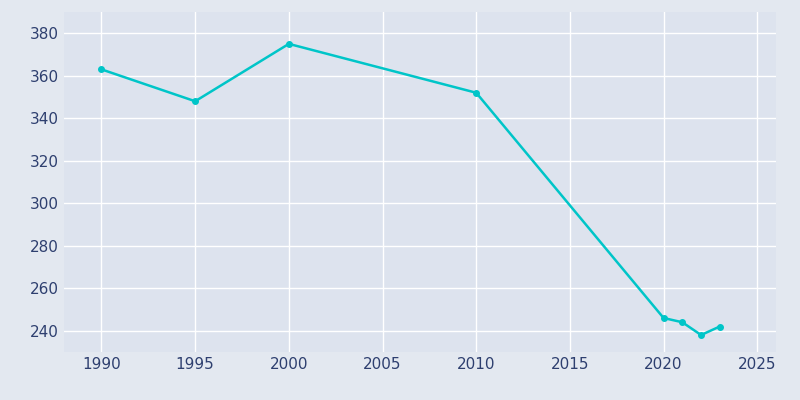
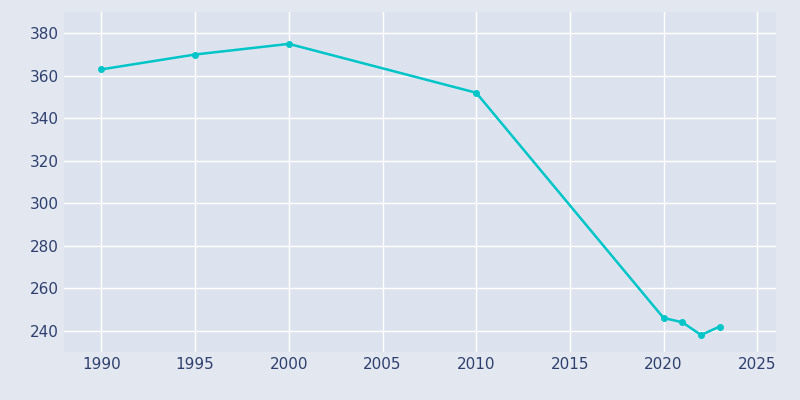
1995: 348 -> 370
